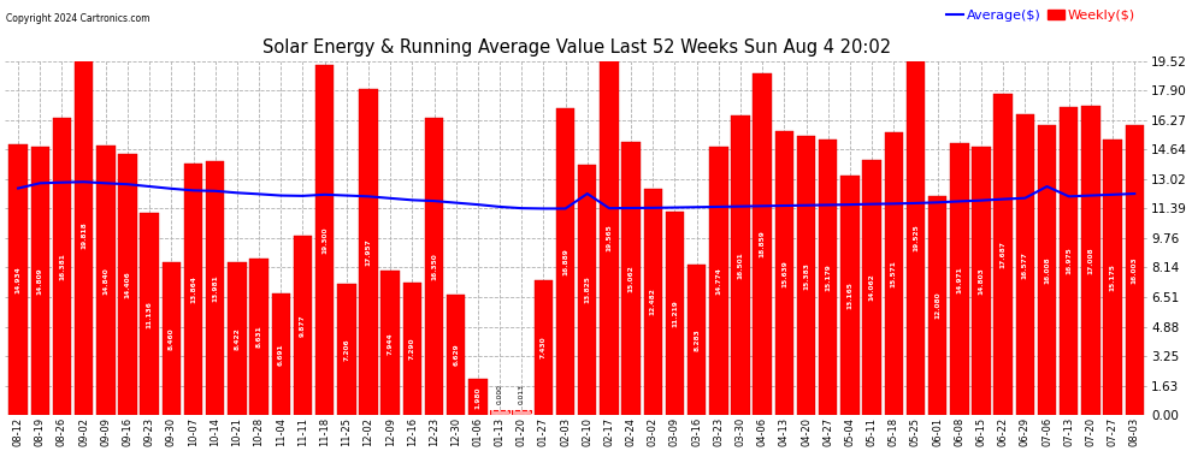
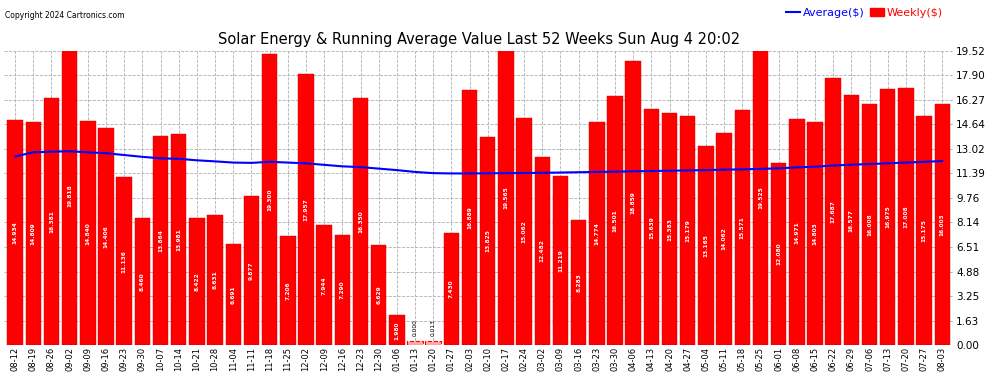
Average($)/02-10: 12.2 -> 11.4
Average($)/07-06: 12.6 -> 12.0
